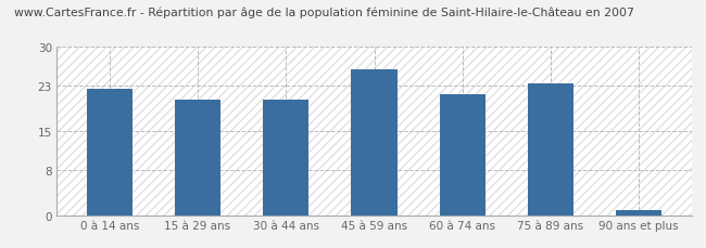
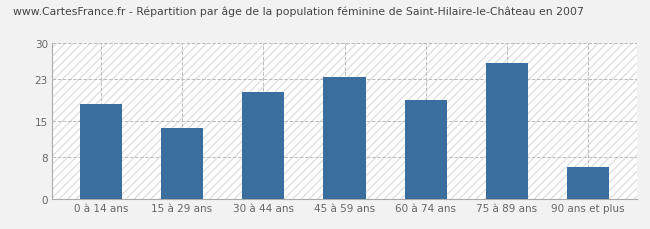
0 à 14 ans: 22.5 -> 18.2
15 à 29 ans: 20.5 -> 13.6
45 à 59 ans: 26.0 -> 23.4
60 à 74 ans: 21.5 -> 19.0
75 à 89 ans: 23.5 -> 26.2
90 ans et plus: 1.0 -> 6.2
